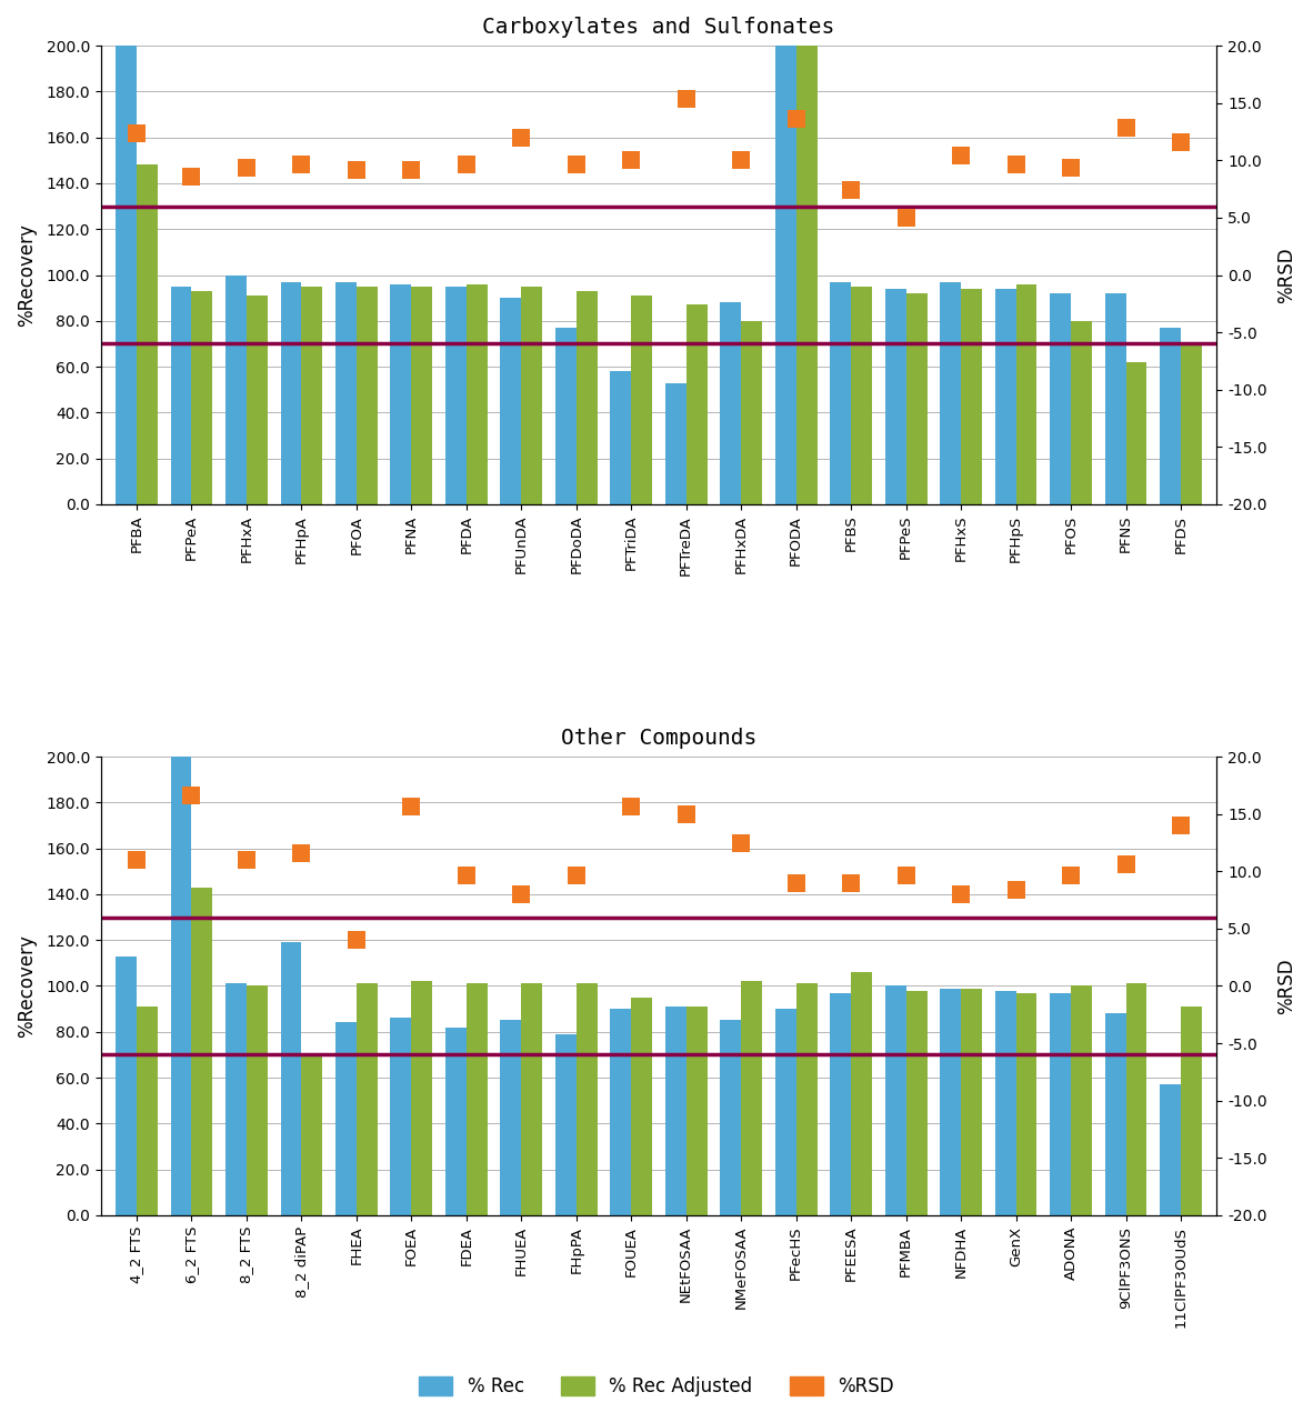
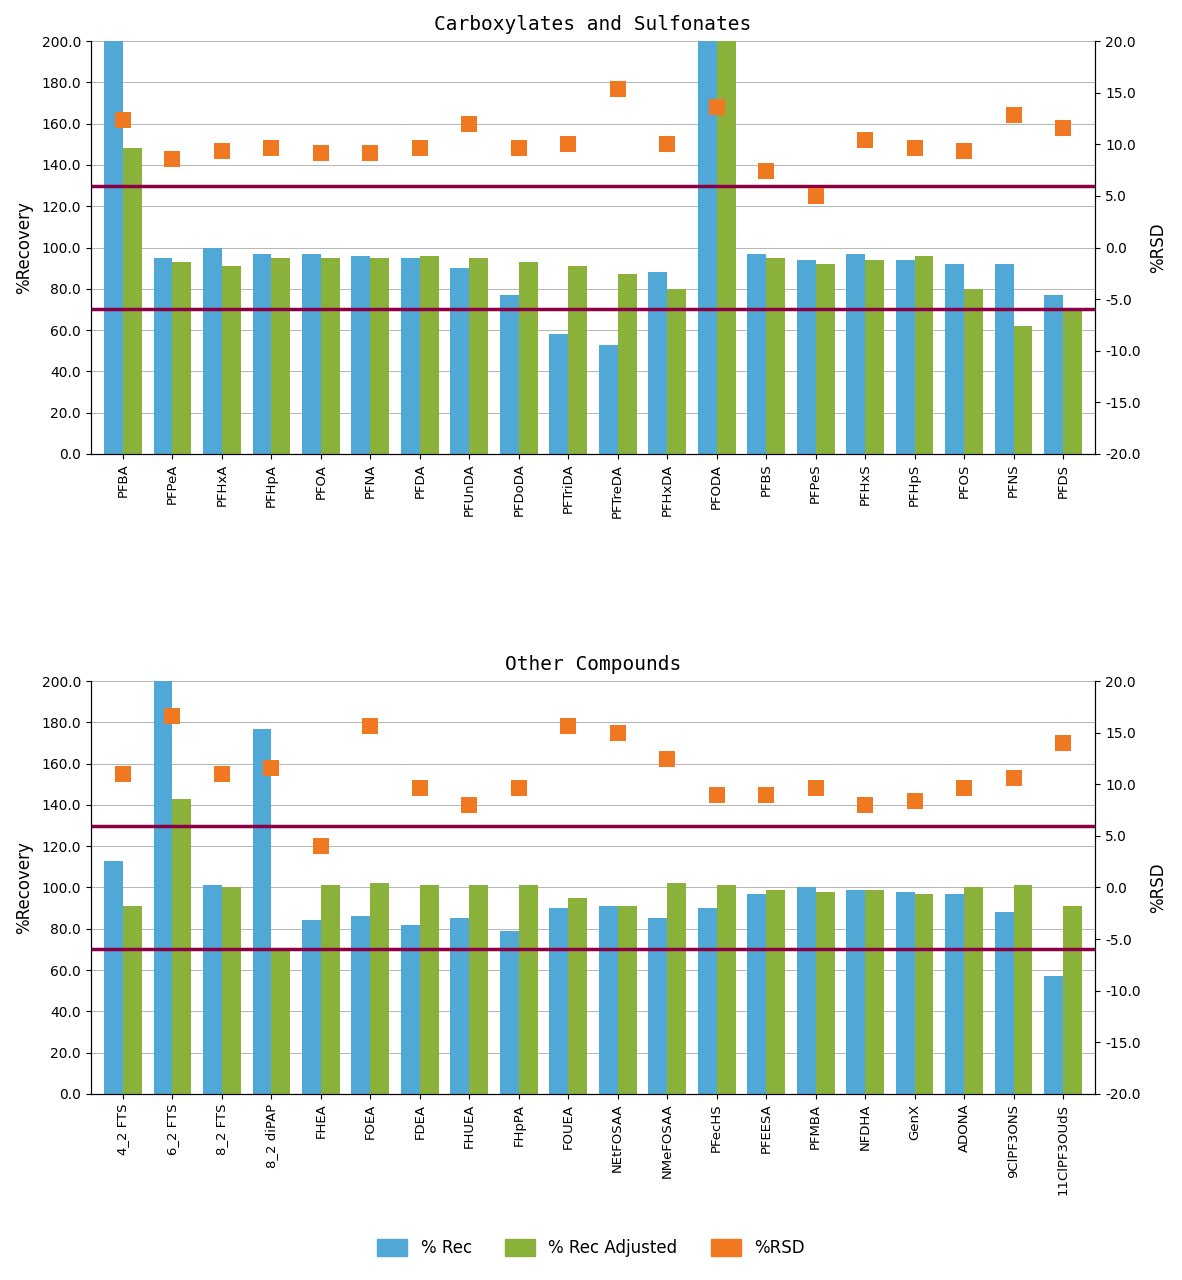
Other Compounds/% Rec/8_2 diPAP: 119 -> 177
Other Compounds/% Rec Adjusted/PFEESA: 106 -> 99
